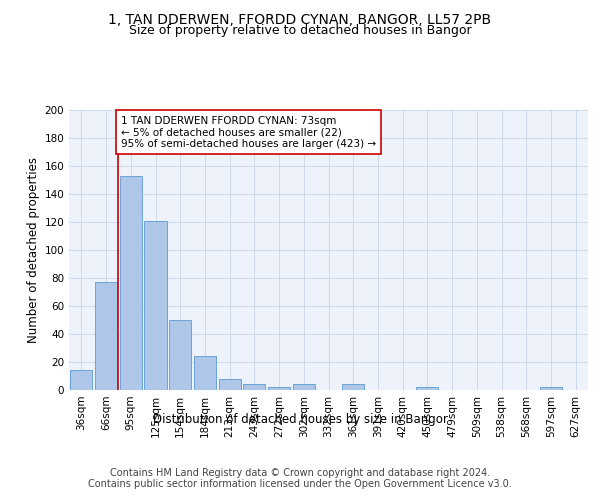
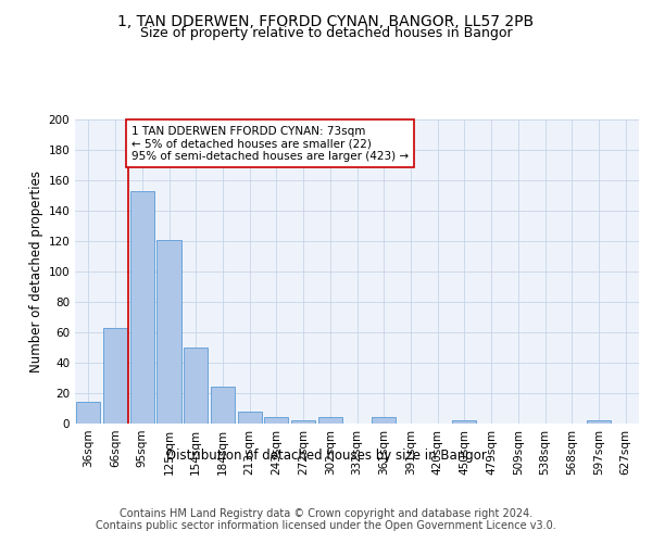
66sqm: 77 -> 63
